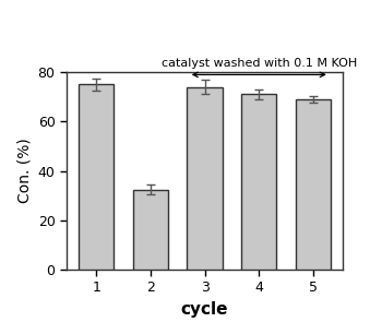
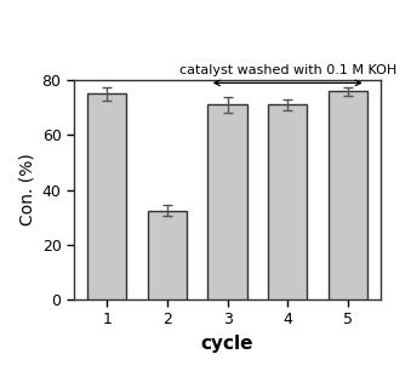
3: 74.0 -> 71.0
5: 69.0 -> 76.0
